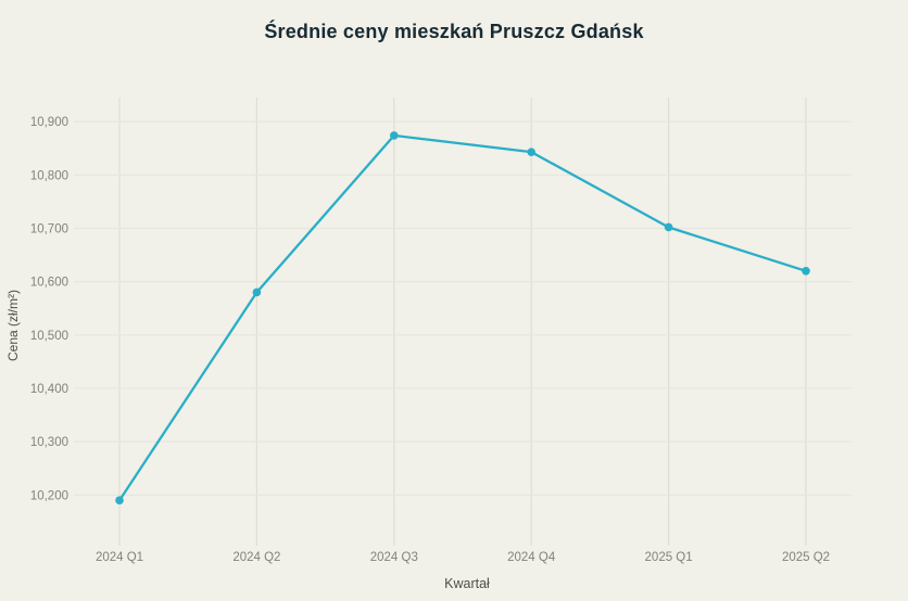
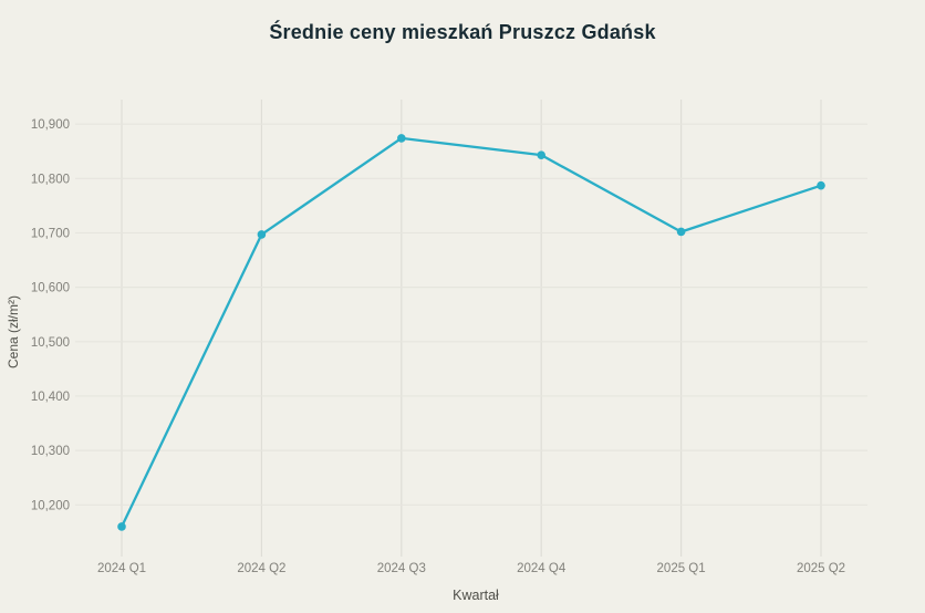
2024 Q1: 10190 -> 10160
2024 Q2: 10580 -> 10700
2025 Q2: 10620 -> 10790
